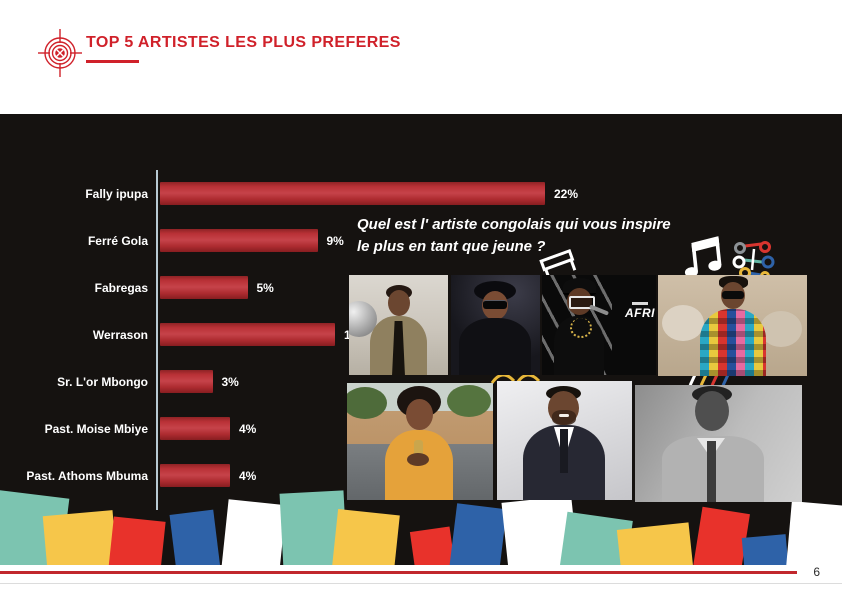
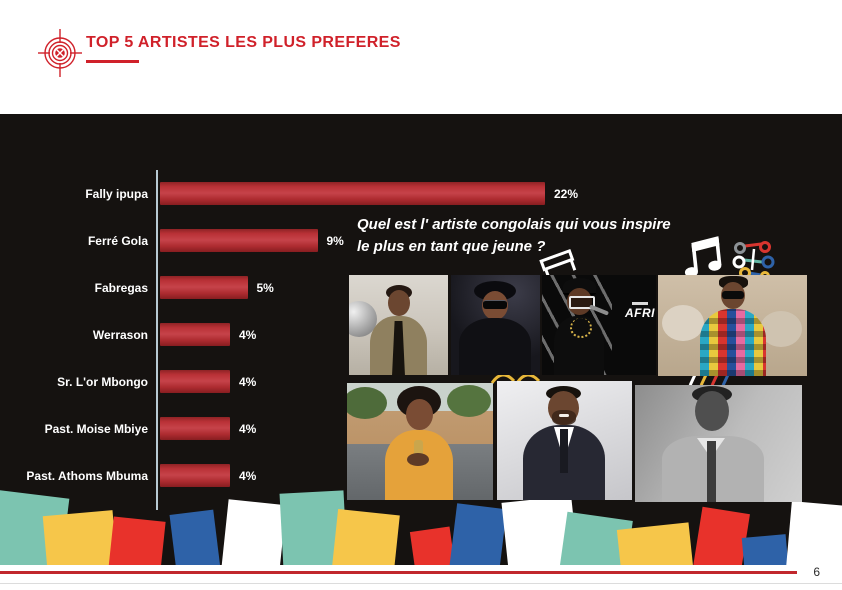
Werrason: 10% -> 4%
Sr. L'or Mbongo: 3% -> 4%
